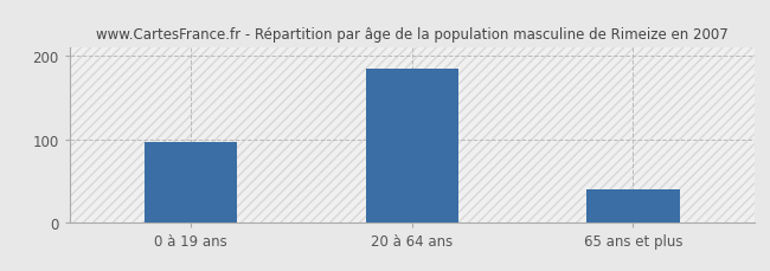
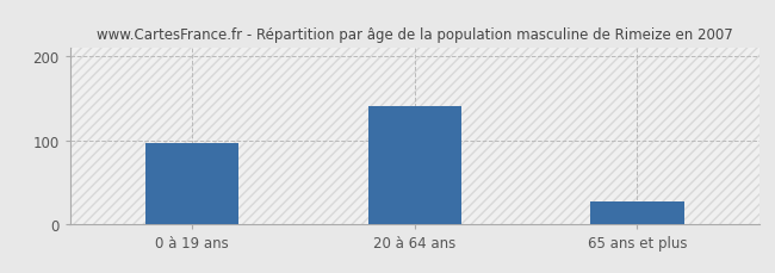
20 à 64 ans: 185 -> 140
65 ans et plus: 40 -> 26
